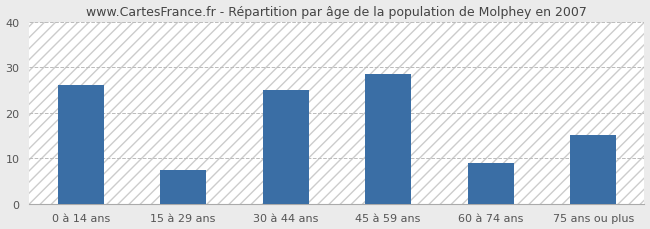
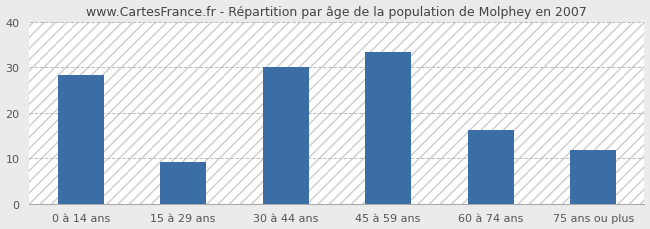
0 à 14 ans: 26.0 -> 28.2
15 à 29 ans: 7.5 -> 9.2
30 à 44 ans: 25.0 -> 30.1
45 à 59 ans: 28.5 -> 33.2
60 à 74 ans: 9.0 -> 16.1
75 ans ou plus: 15.0 -> 11.9
